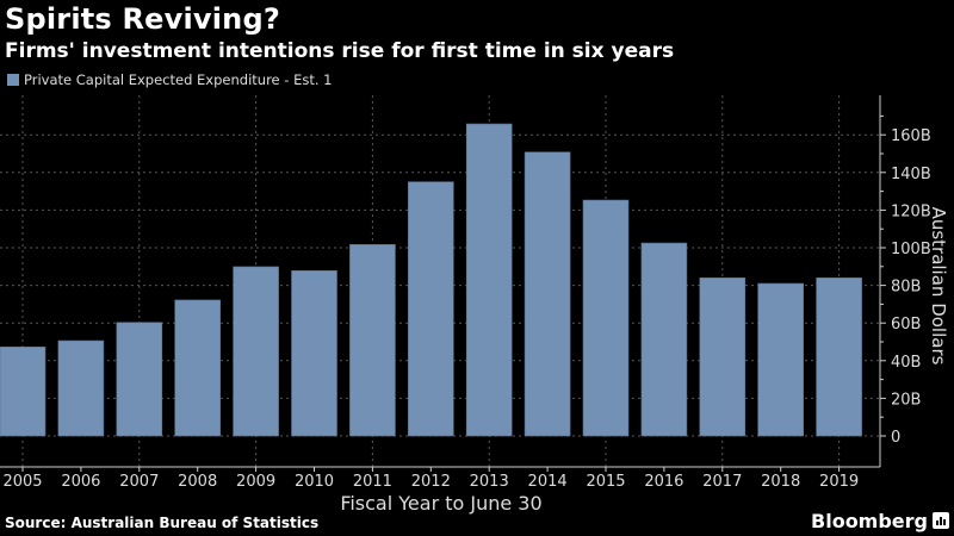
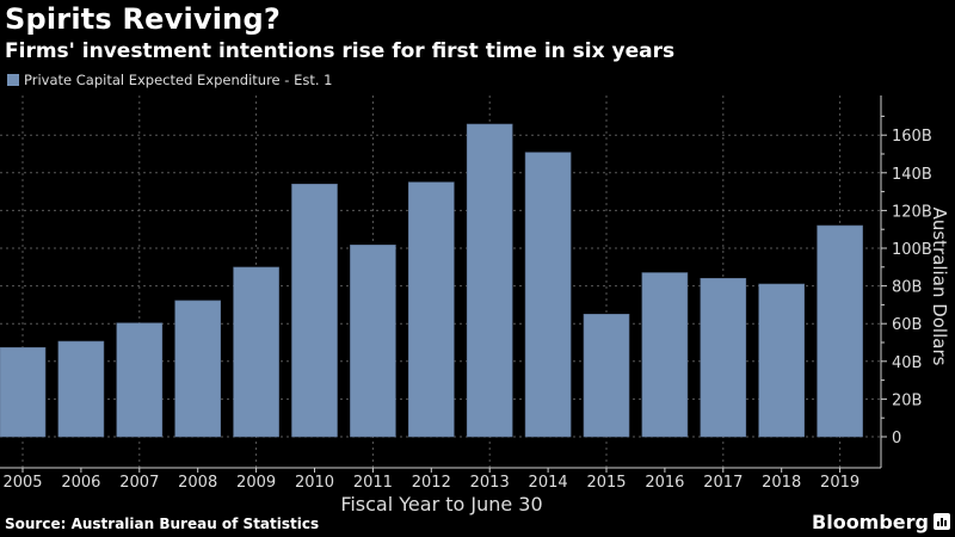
2010: 88B -> 134B
2015: 125B -> 65B
2016: 102B -> 87B
2019: 84B -> 112B
